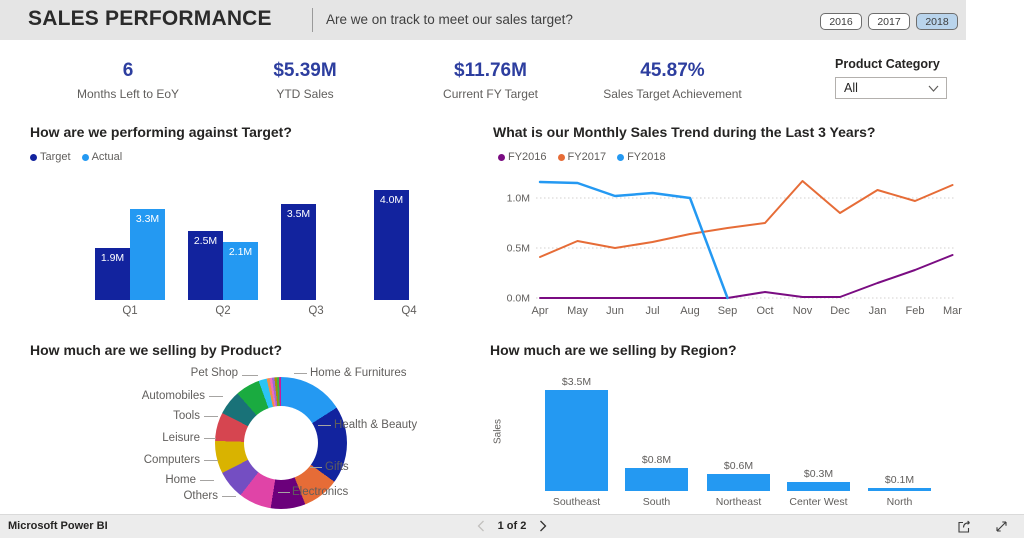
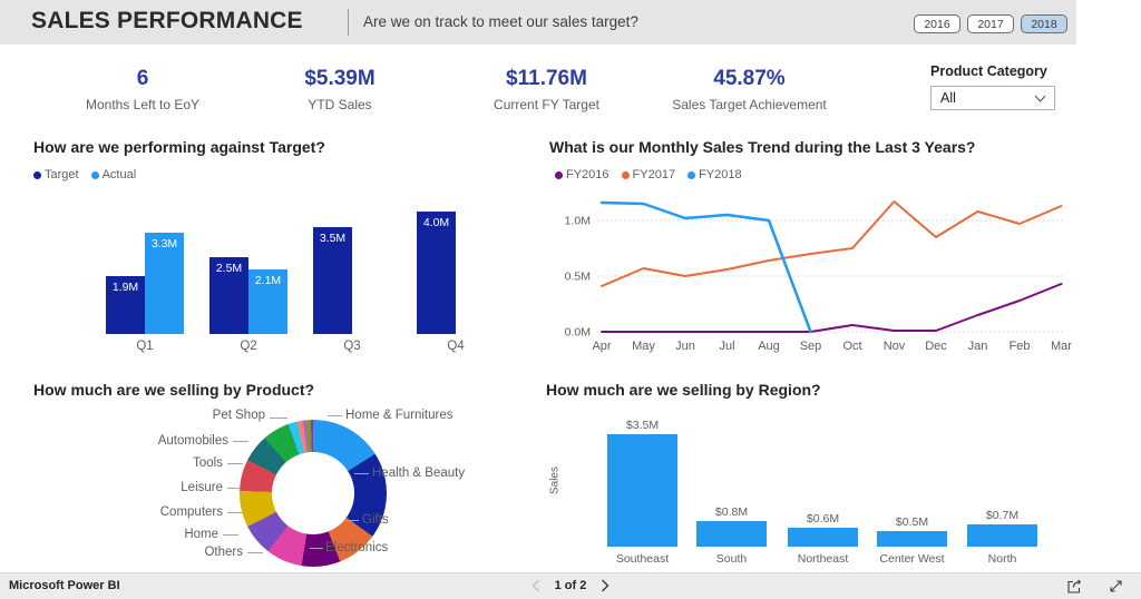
How much are we selling by Region?/Center West: $0.3M -> $0.5M
How much are we selling by Region?/North: $0.1M -> $0.7M
